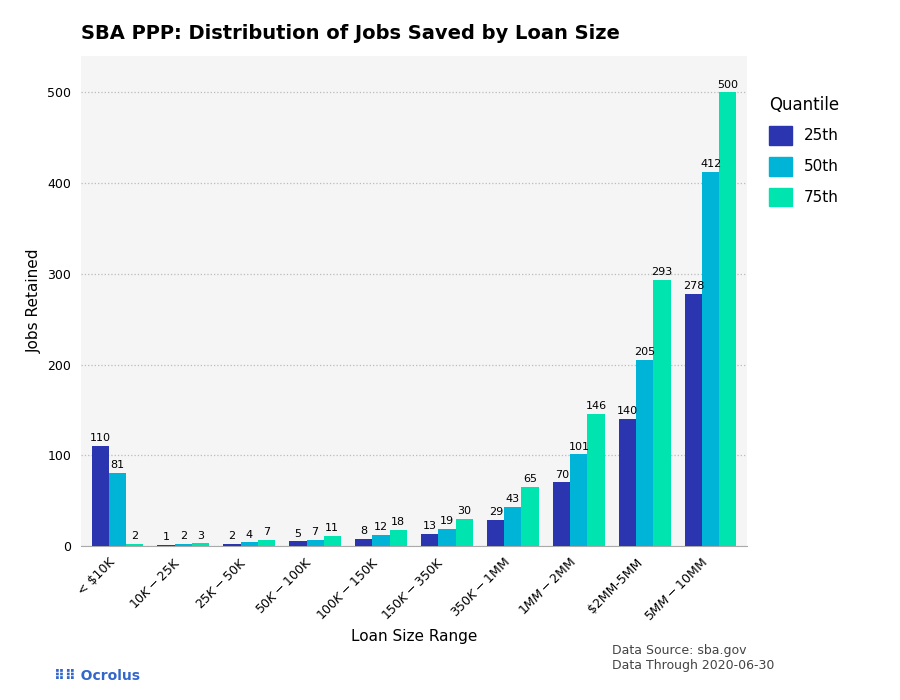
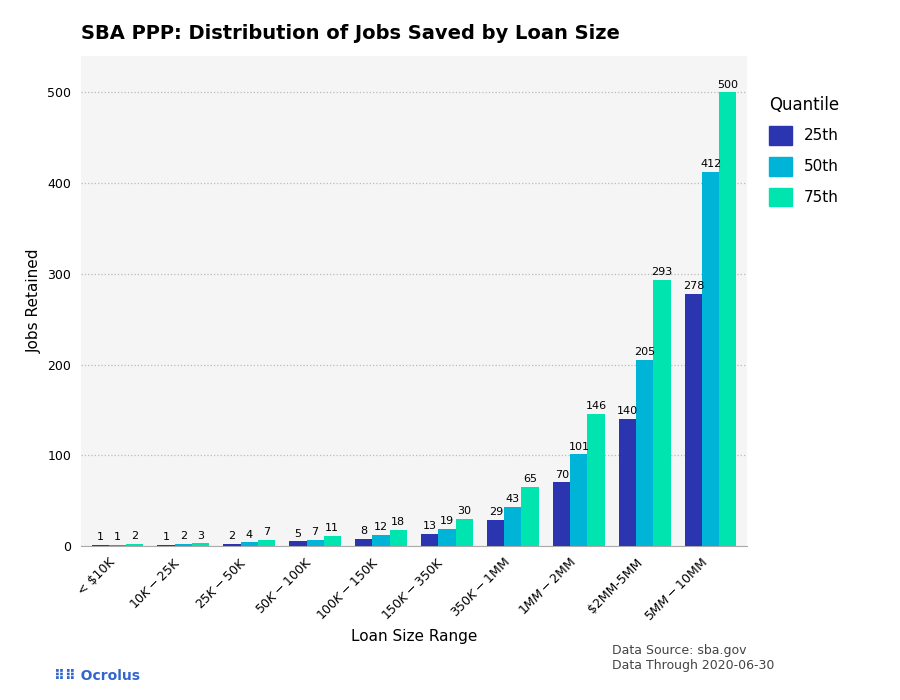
25th/< $10K: 110 -> 1
50th/< $10K: 81 -> 1
